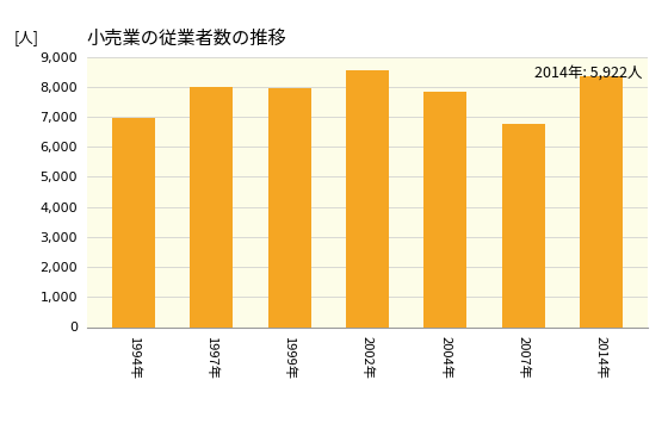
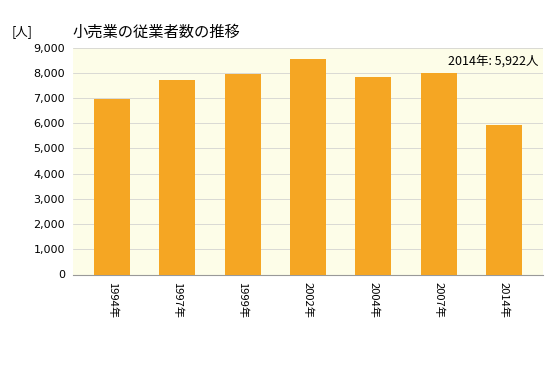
1997年: 8,000 -> 7,700
2007年: 6,750 -> 7,980
2014年: 8,350 -> 5,920
